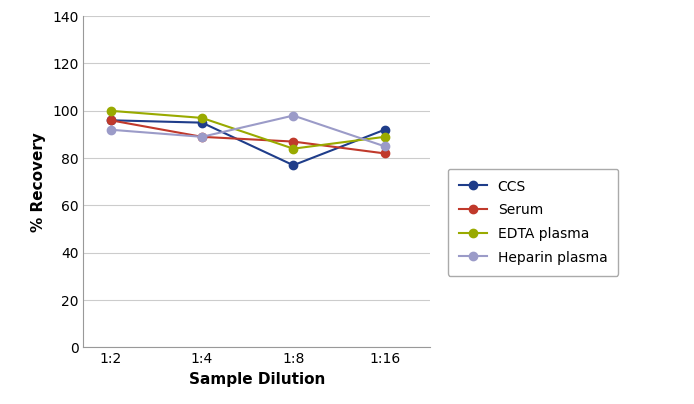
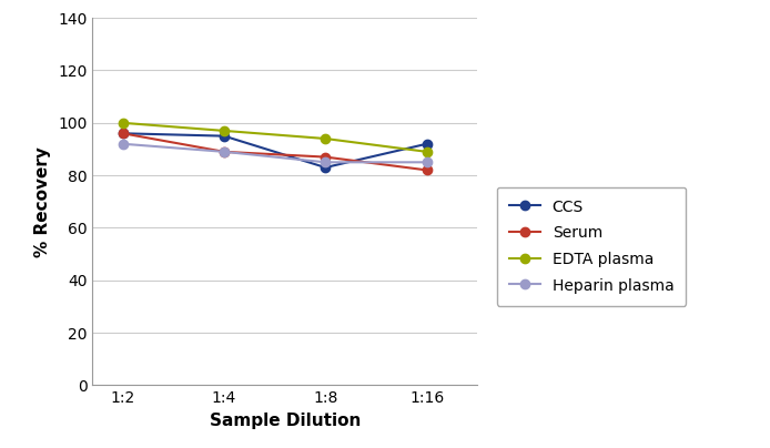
CCS/1:8: 77 -> 83
EDTA plasma/1:8: 84 -> 94
Heparin plasma/1:8: 98 -> 85
